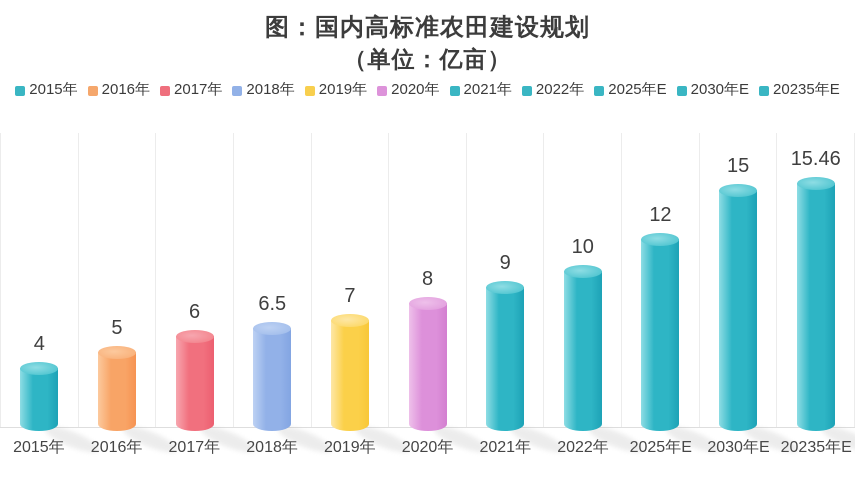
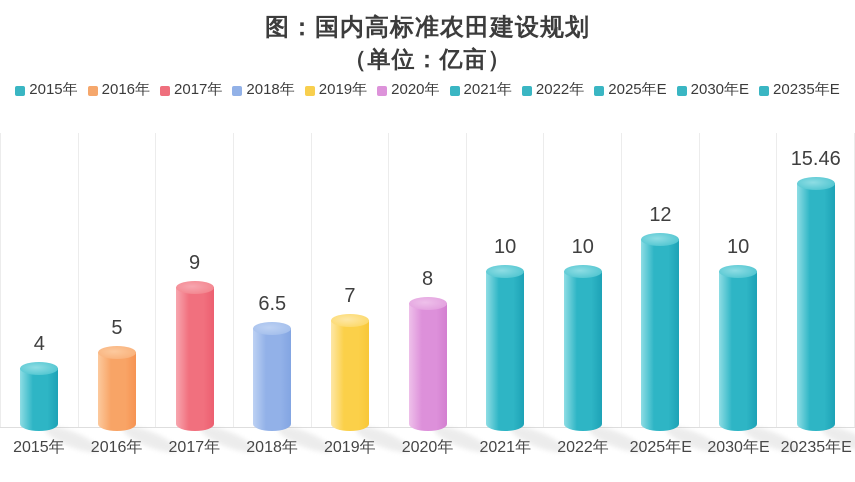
2017年: 6 -> 9
2021年: 9 -> 10
2030年E: 15 -> 10
